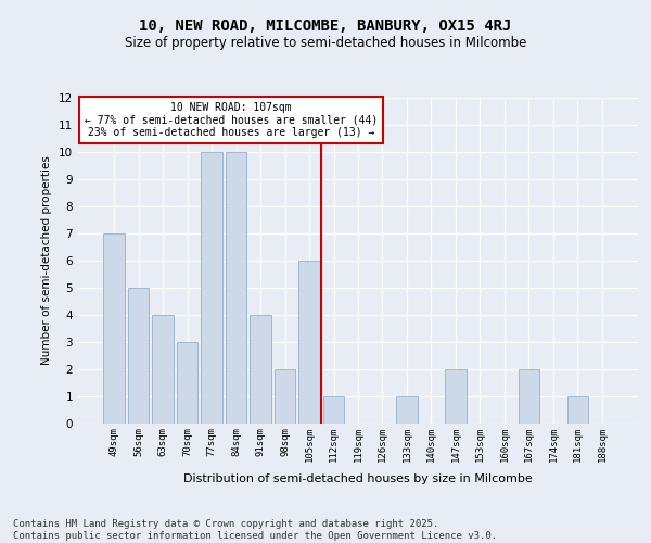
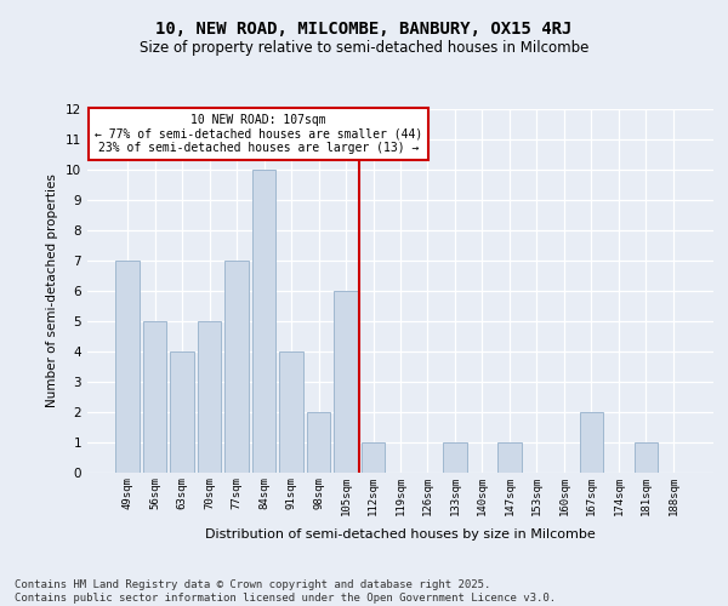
70sqm: 3 -> 5
77sqm: 10 -> 7
147sqm: 2 -> 1
